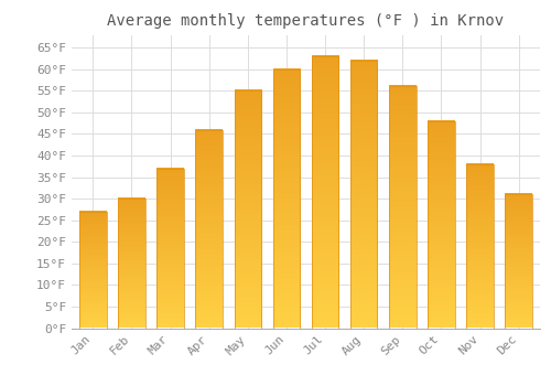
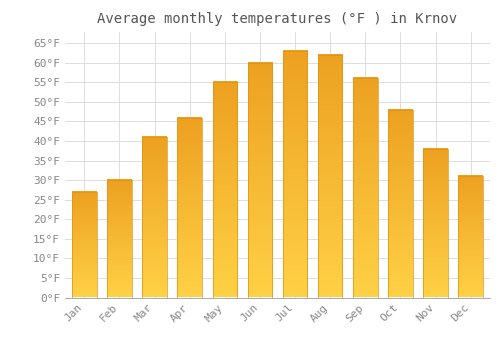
Mar: 37°F -> 41°F
